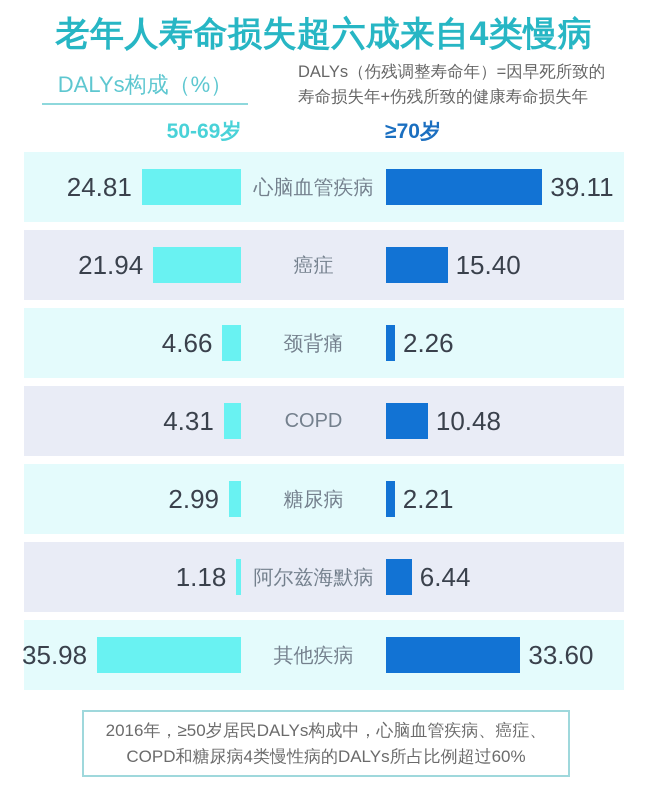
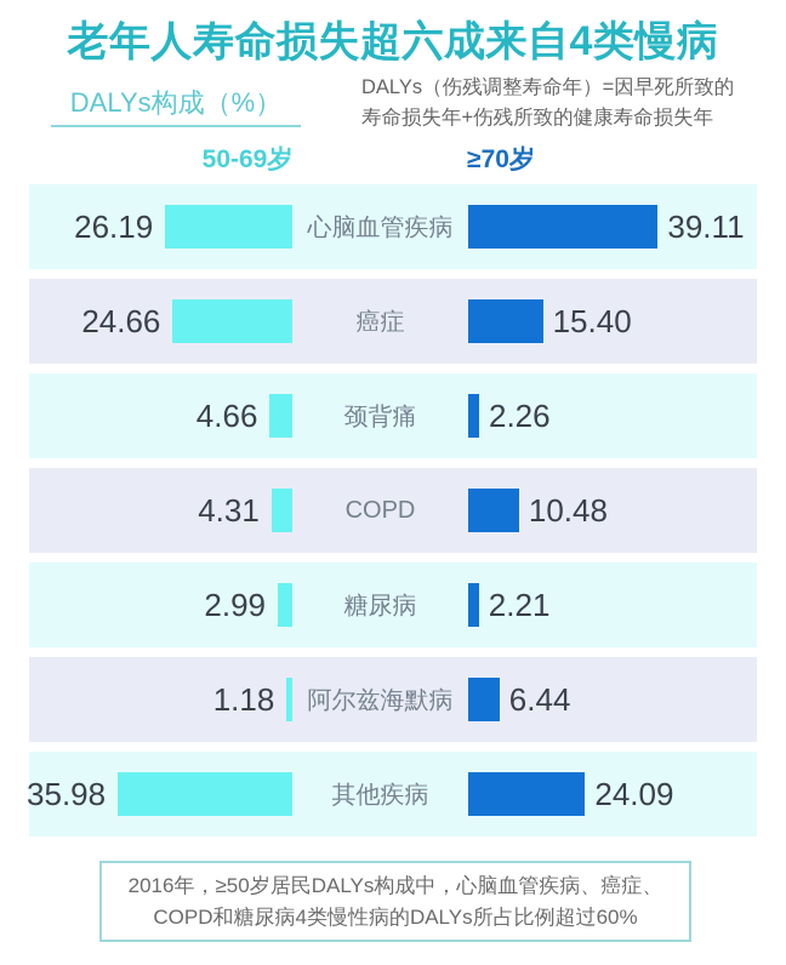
50-69岁/心脑血管疾病: 24.81 -> 26.19
50-69岁/癌症: 21.94 -> 24.66
≥70岁/其他疾病: 33.60 -> 24.09
